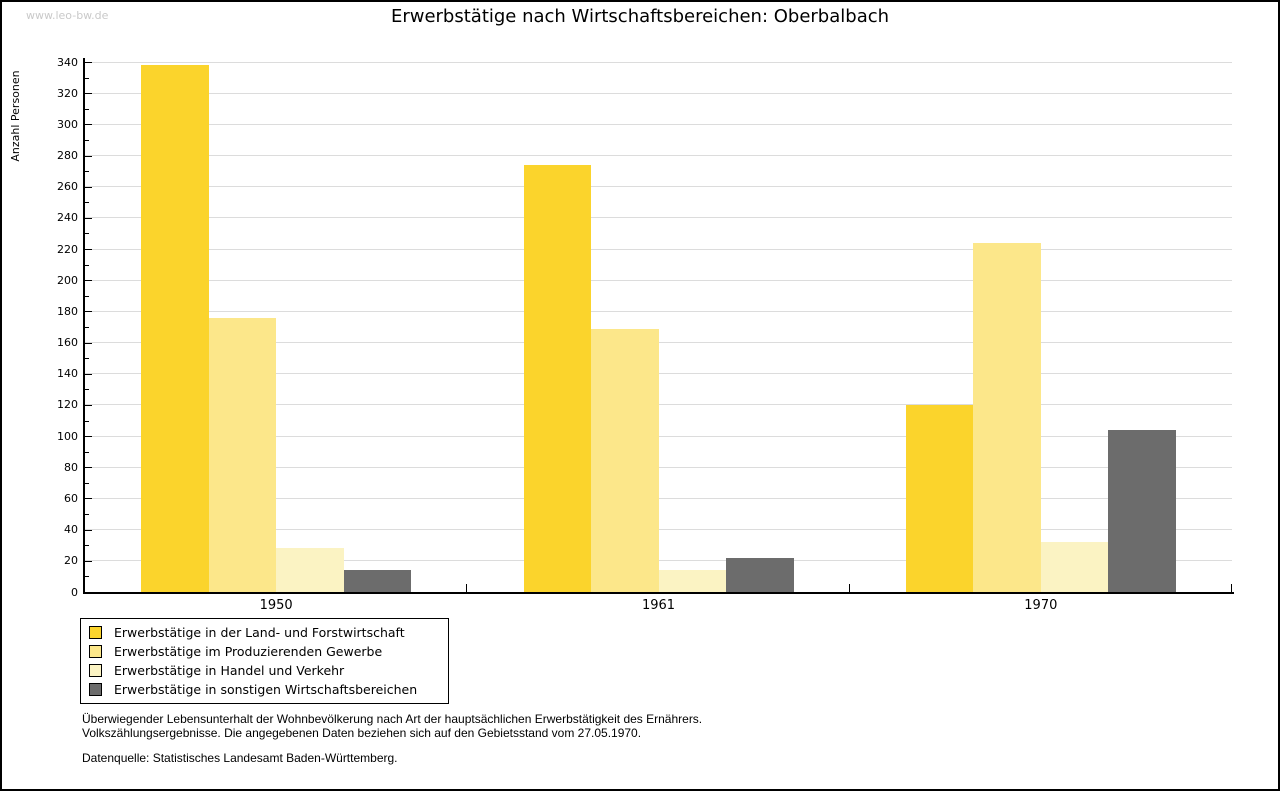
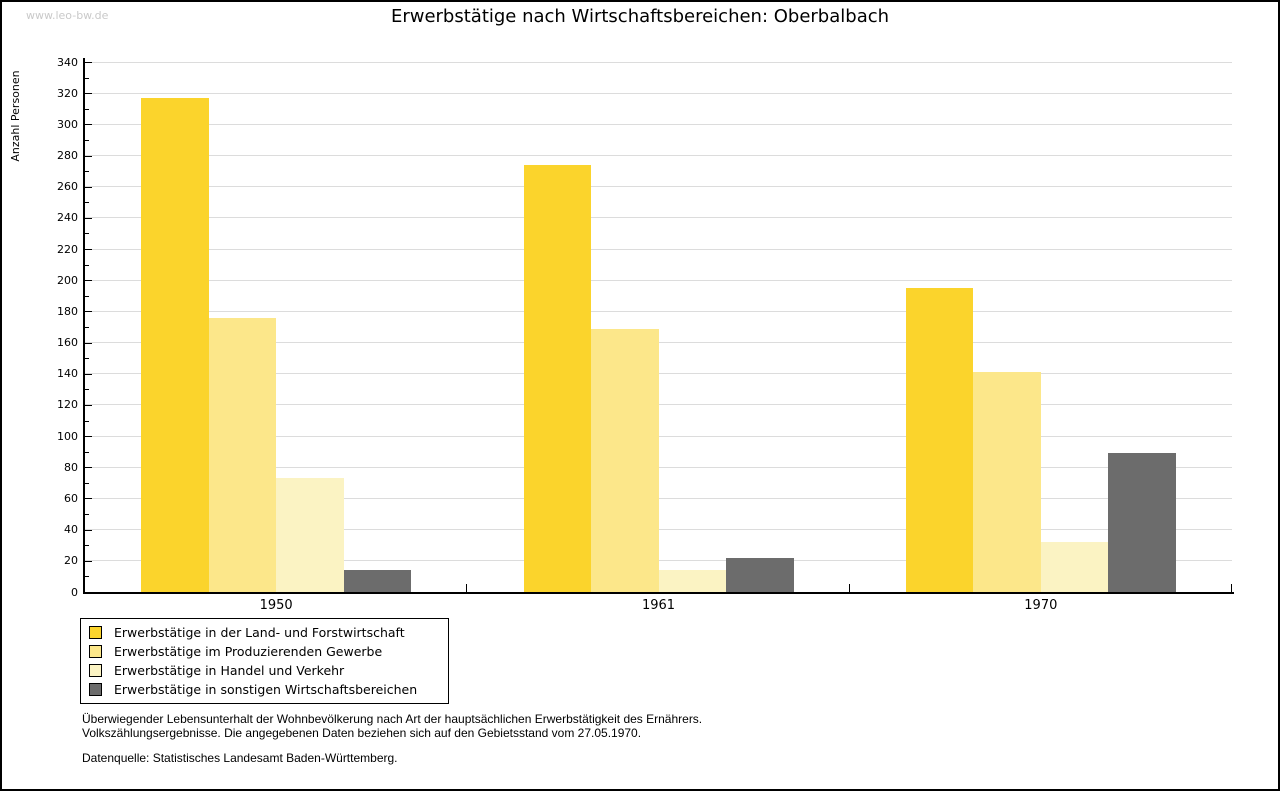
Erwerbstätige in der Land- und Forstwirtschaft/1950: 338 -> 317
Erwerbstätige in Handel und Verkehr/1950: 28 -> 73
Erwerbstätige in der Land- und Forstwirtschaft/1970: 120 -> 195
Erwerbstätige im Produzierenden Gewerbe/1970: 224 -> 141
Erwerbstätige in sonstigen Wirtschaftsbereichen/1970: 104 -> 89
